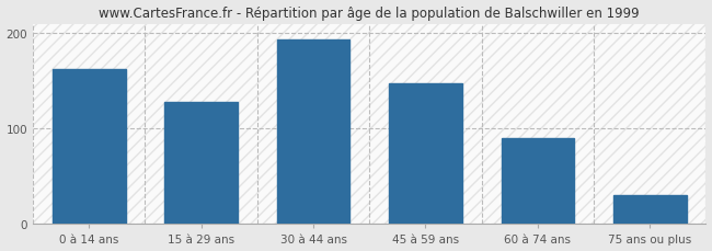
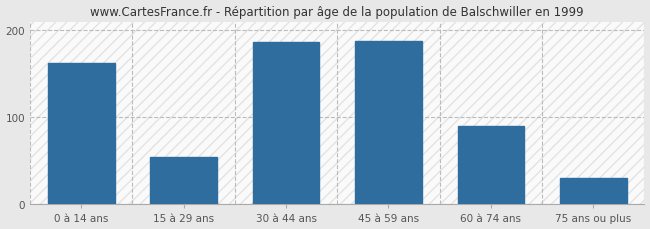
15 à 29 ans: 128 -> 54
30 à 44 ans: 193 -> 186
45 à 59 ans: 148 -> 188
